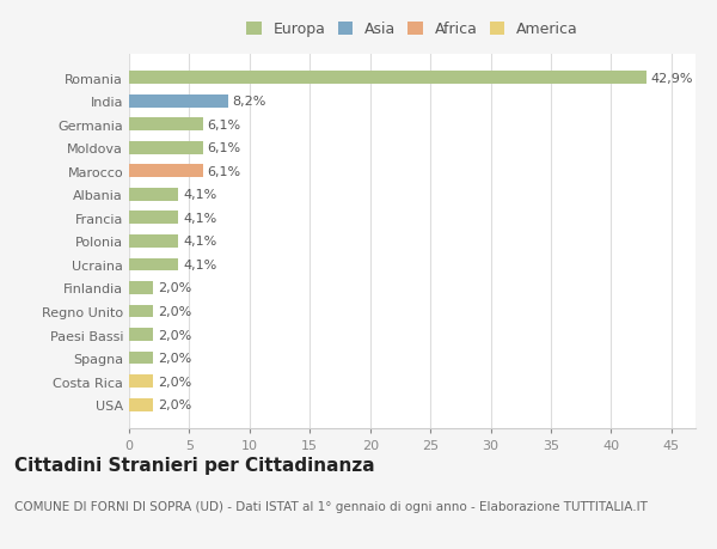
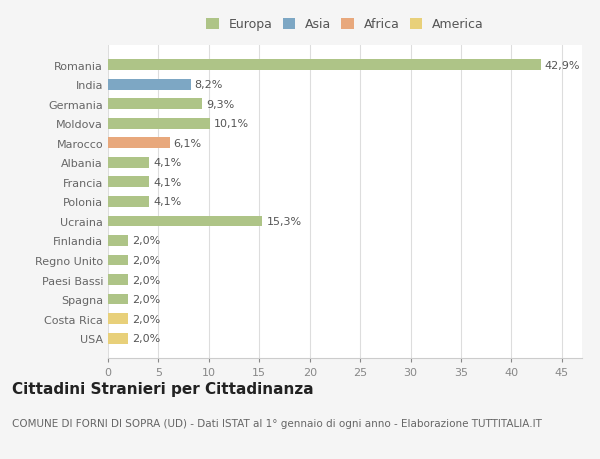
Germania: 6,1% -> 9,3%
Moldova: 6,1% -> 10,1%
Ucraina: 4,1% -> 15,3%
